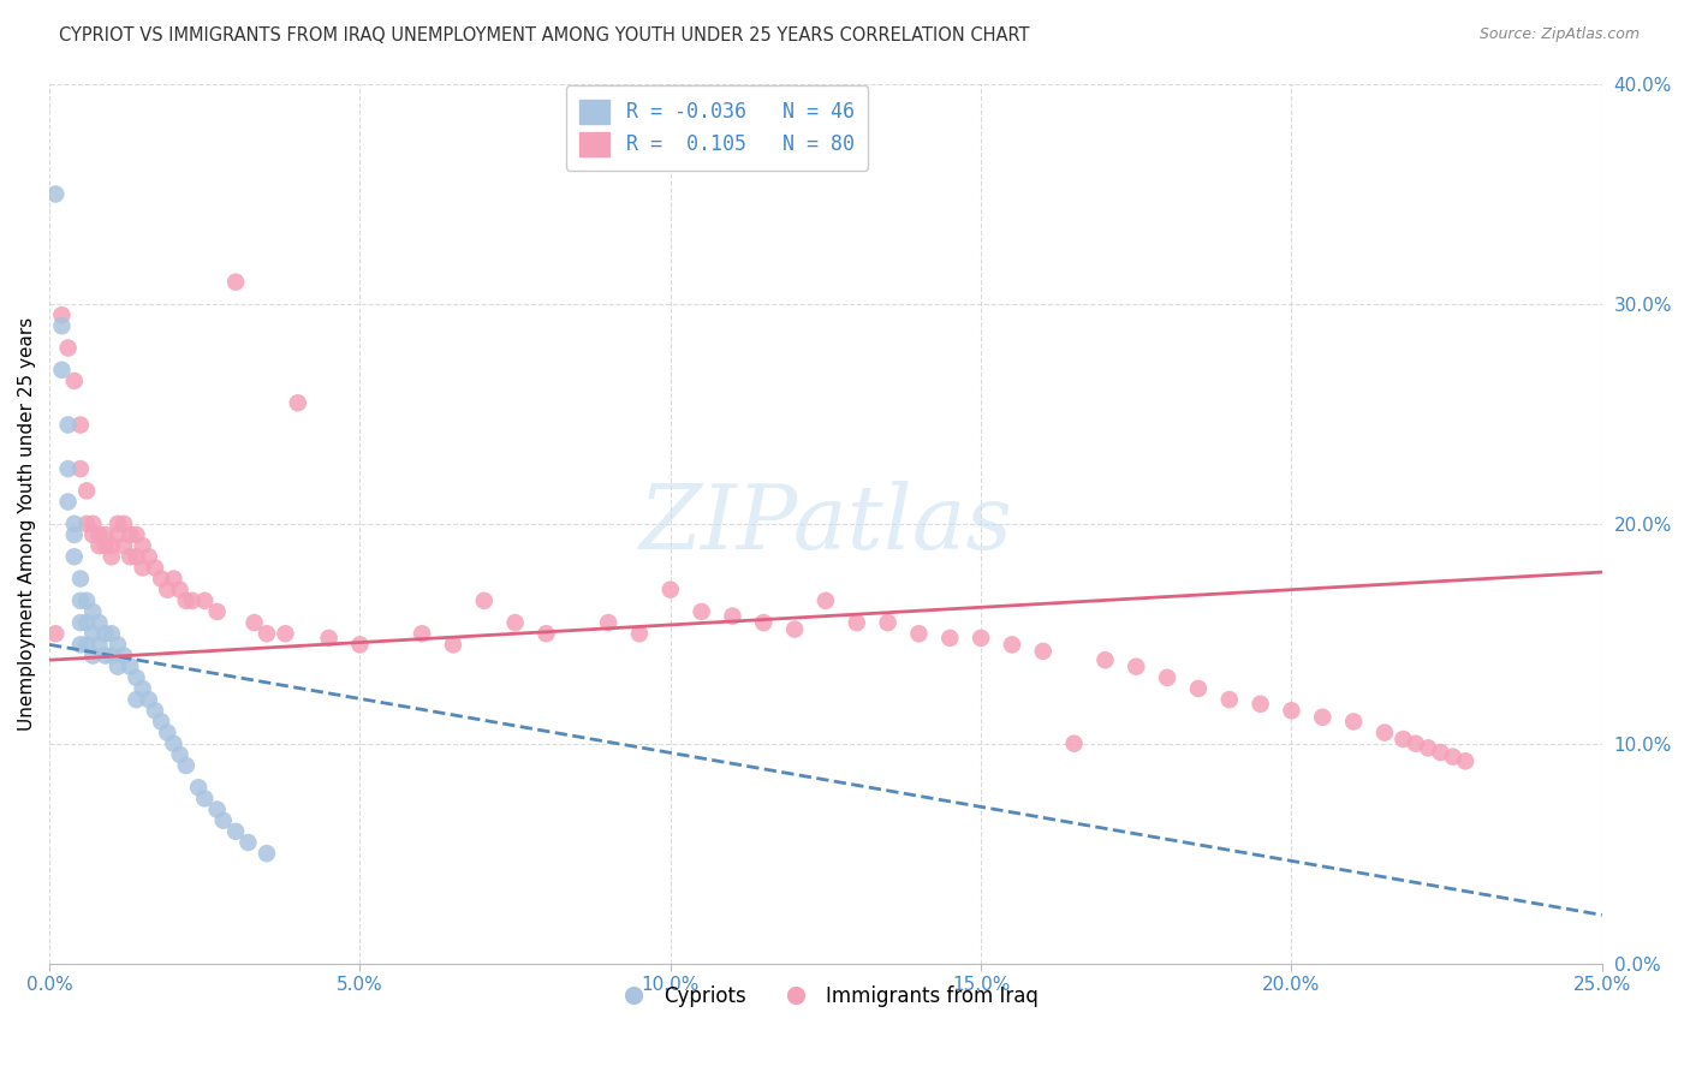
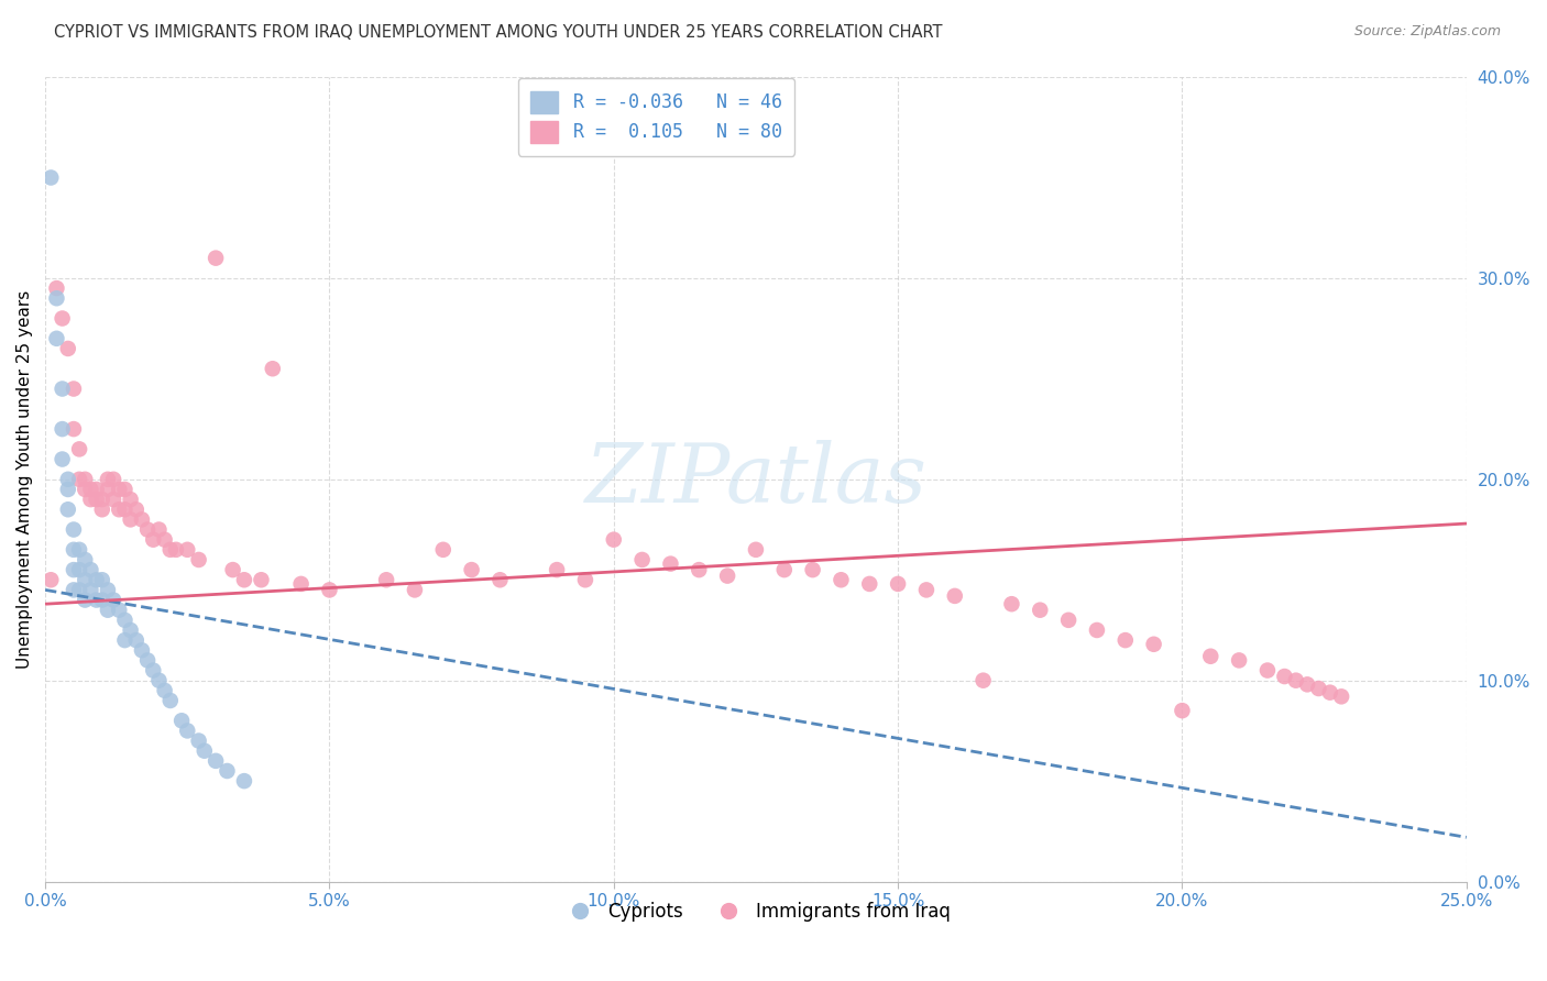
Immigrants from Iraq/20.0%: 11.5% -> 8.5%
